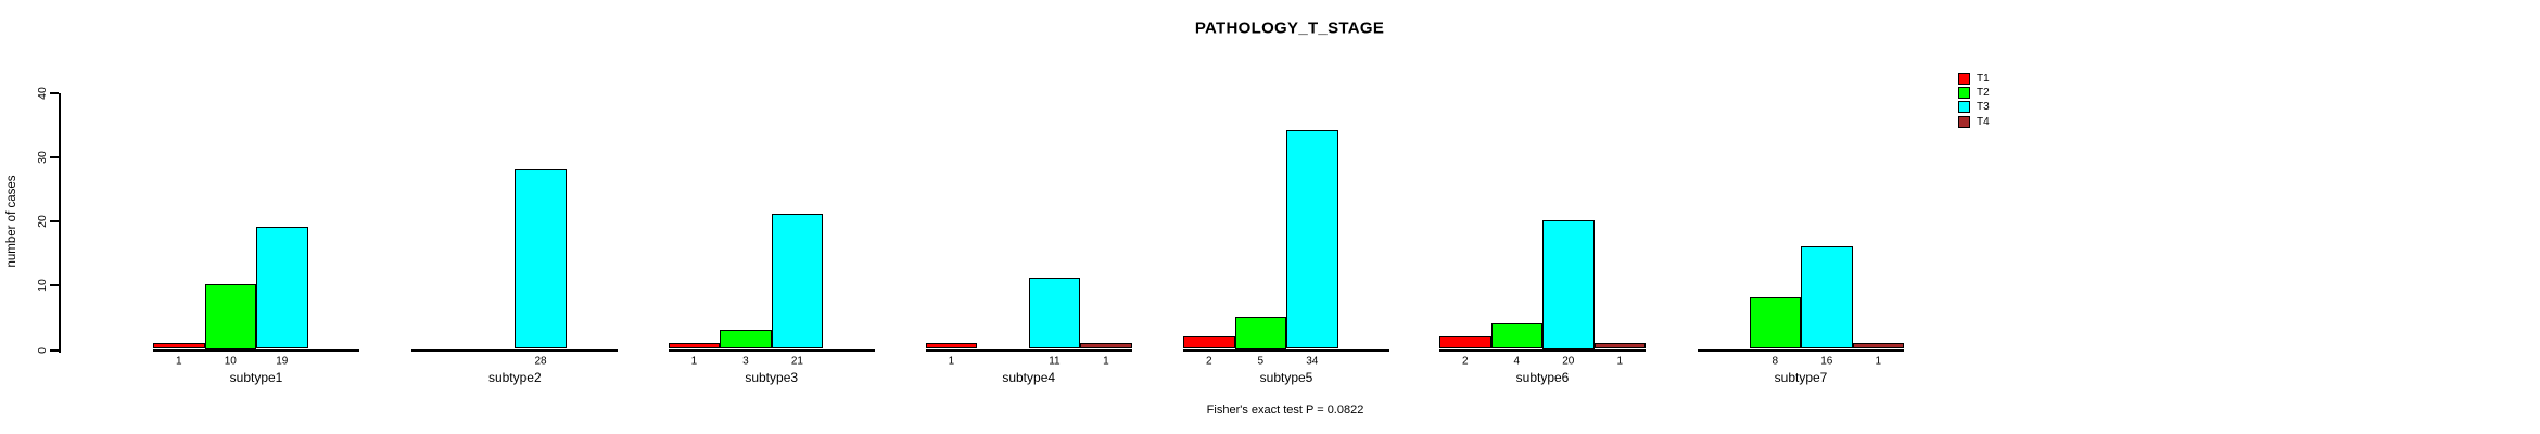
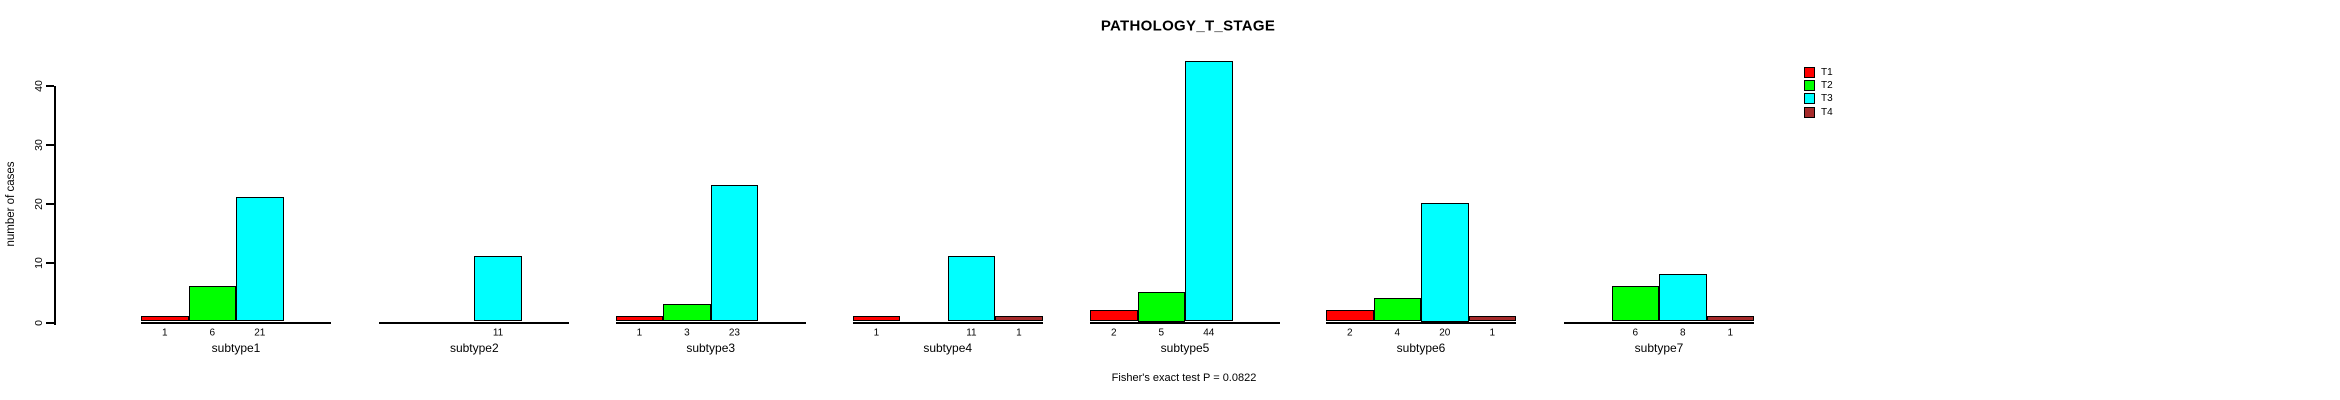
T2/subtype1: 10 -> 6
T3/subtype1: 19 -> 21
T3/subtype2: 28 -> 11
T3/subtype3: 21 -> 23
T3/subtype5: 34 -> 44
T2/subtype7: 8 -> 6
T3/subtype7: 16 -> 8
